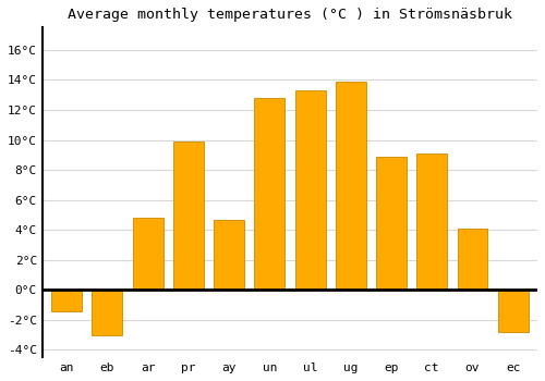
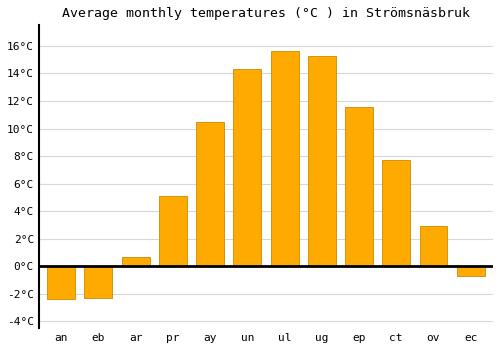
an: -1.4°C -> -2.4°C
eb: -3.0°C -> -2.3°C
ar: 4.8°C -> 0.7°C
pr: 9.9°C -> 5.1°C
ay: 4.7°C -> 10.5°C
un: 12.8°C -> 14.3°C
ul: 13.3°C -> 15.6°C
ug: 13.9°C -> 15.3°C
ep: 8.9°C -> 11.6°C
ct: 9.1°C -> 7.7°C
ov: 4.1°C -> 2.9°C
ec: -2.8°C -> -0.7°C
